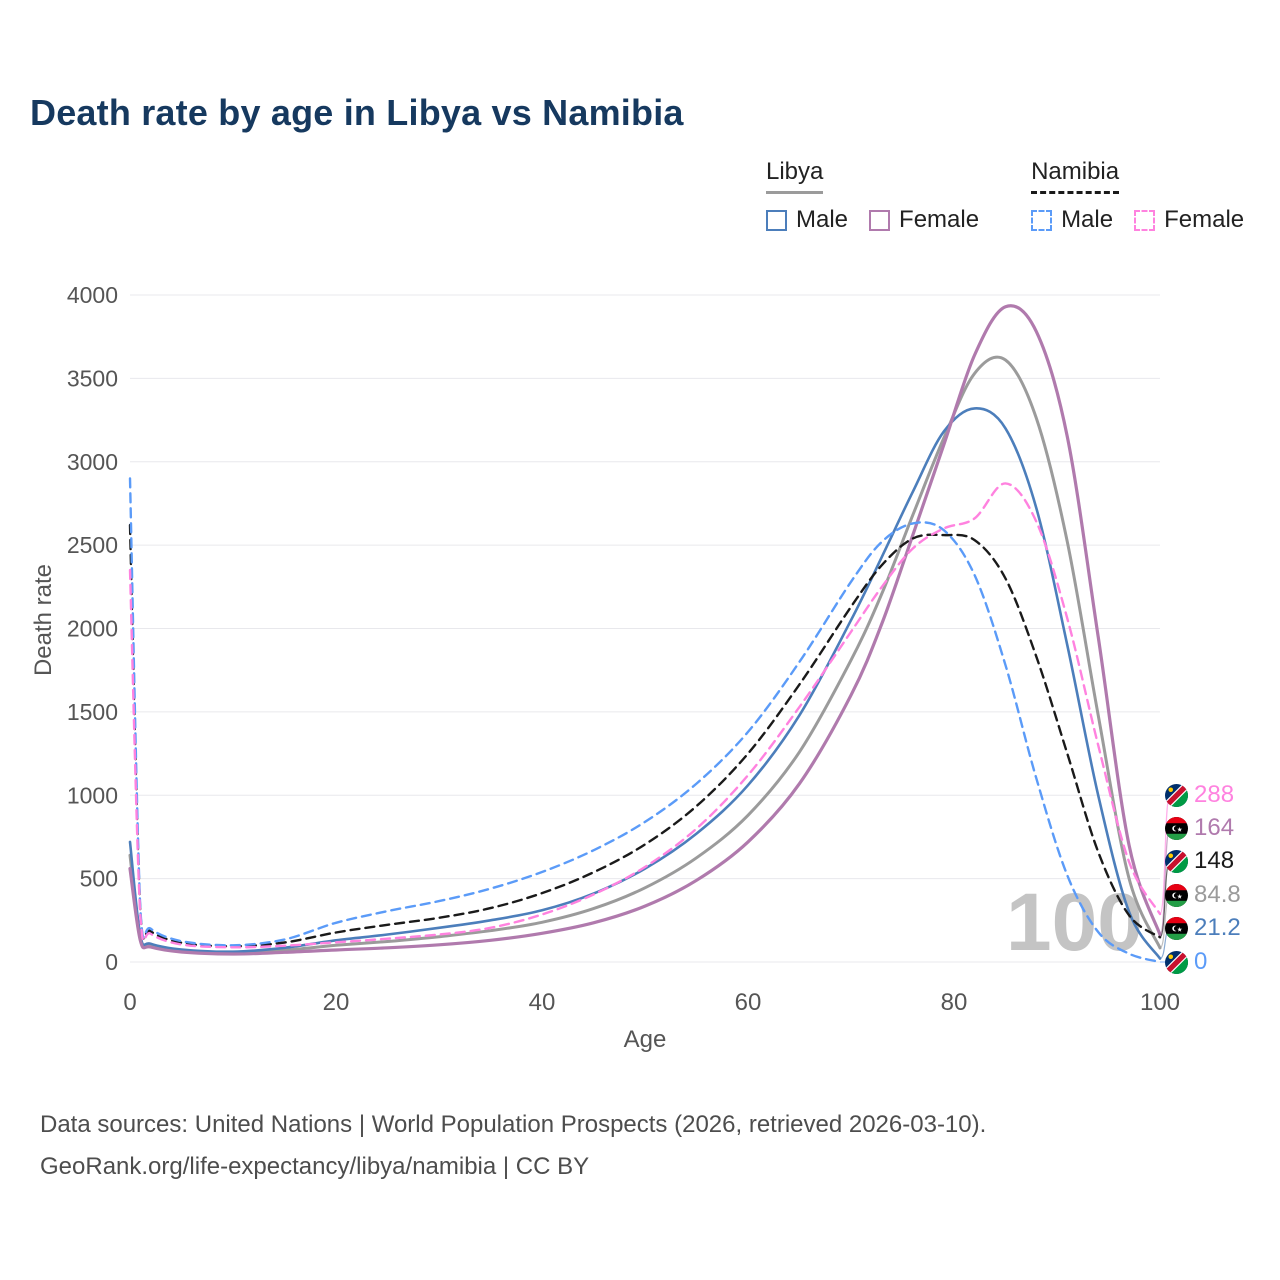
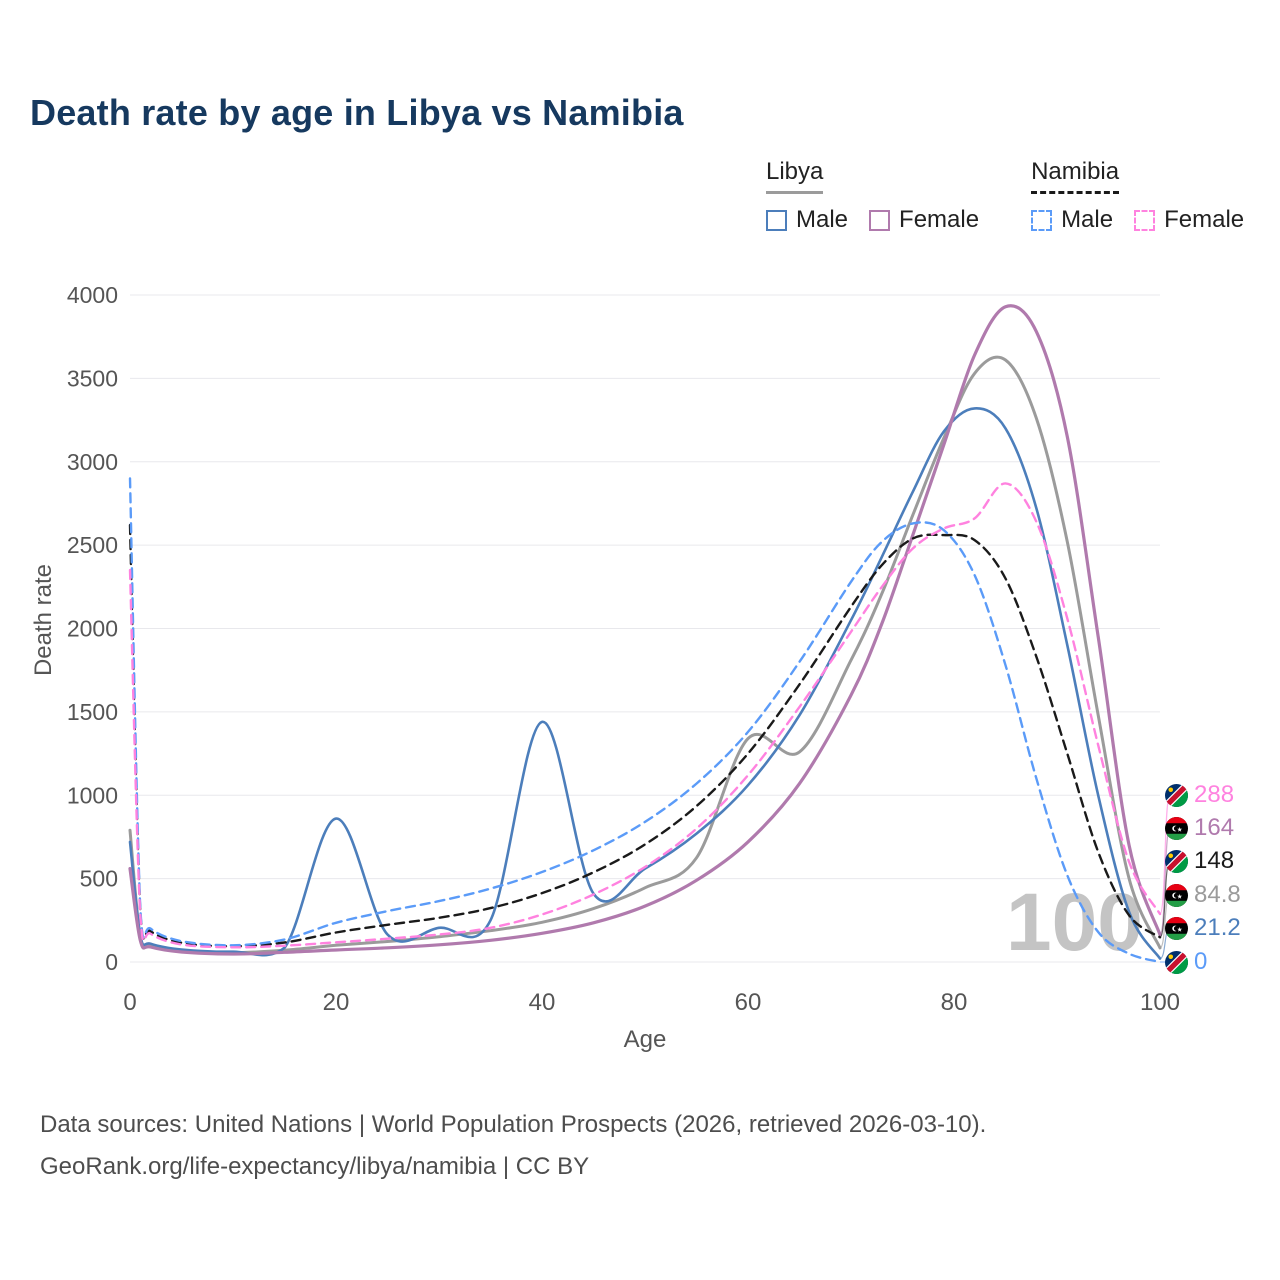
Libya/0: 640 -> 790
Libya Male/20: 130 -> 860
Libya Male/40: 310 -> 1440
Libya/60: 880 -> 1340
